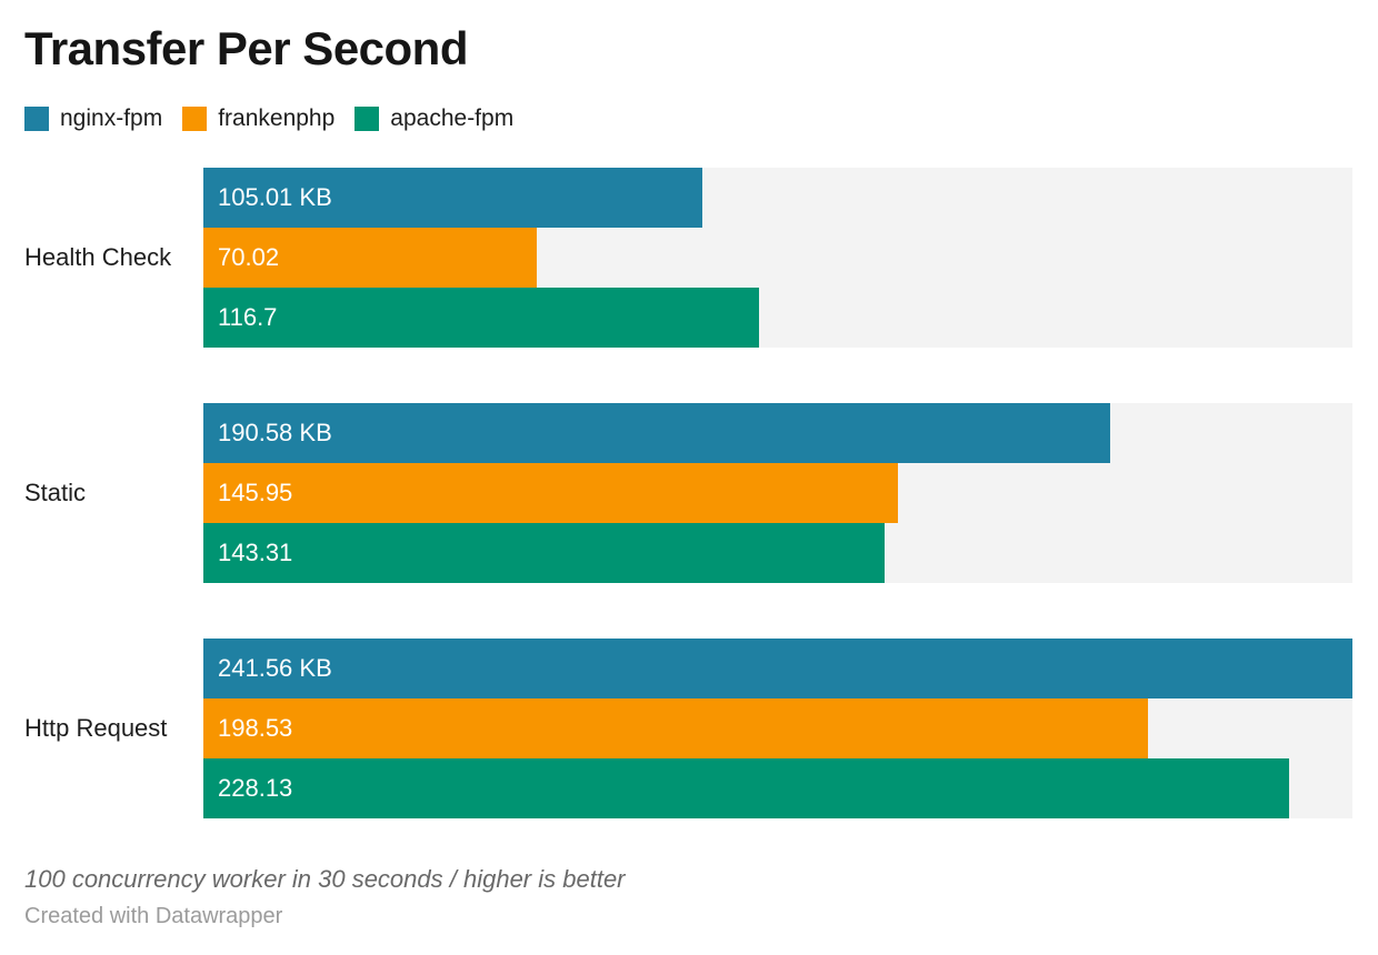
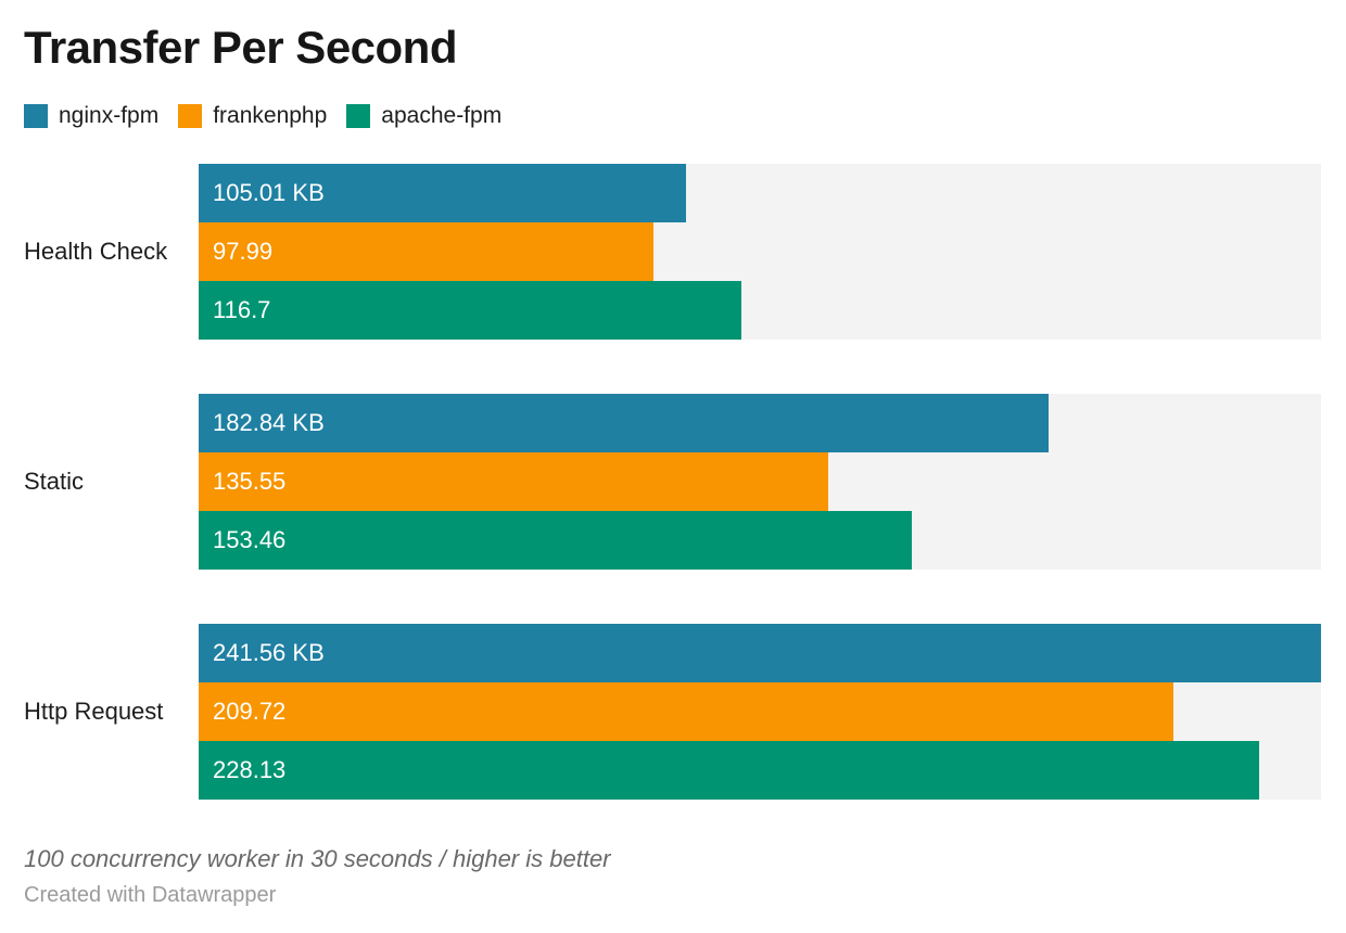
frankenphp/Health Check: 70.02 -> 97.99
nginx-fpm/Static: 190.58 -> 182.84
frankenphp/Static: 145.95 -> 135.55
apache-fpm/Static: 143.31 -> 153.46
frankenphp/Http Request: 198.53 -> 209.72
